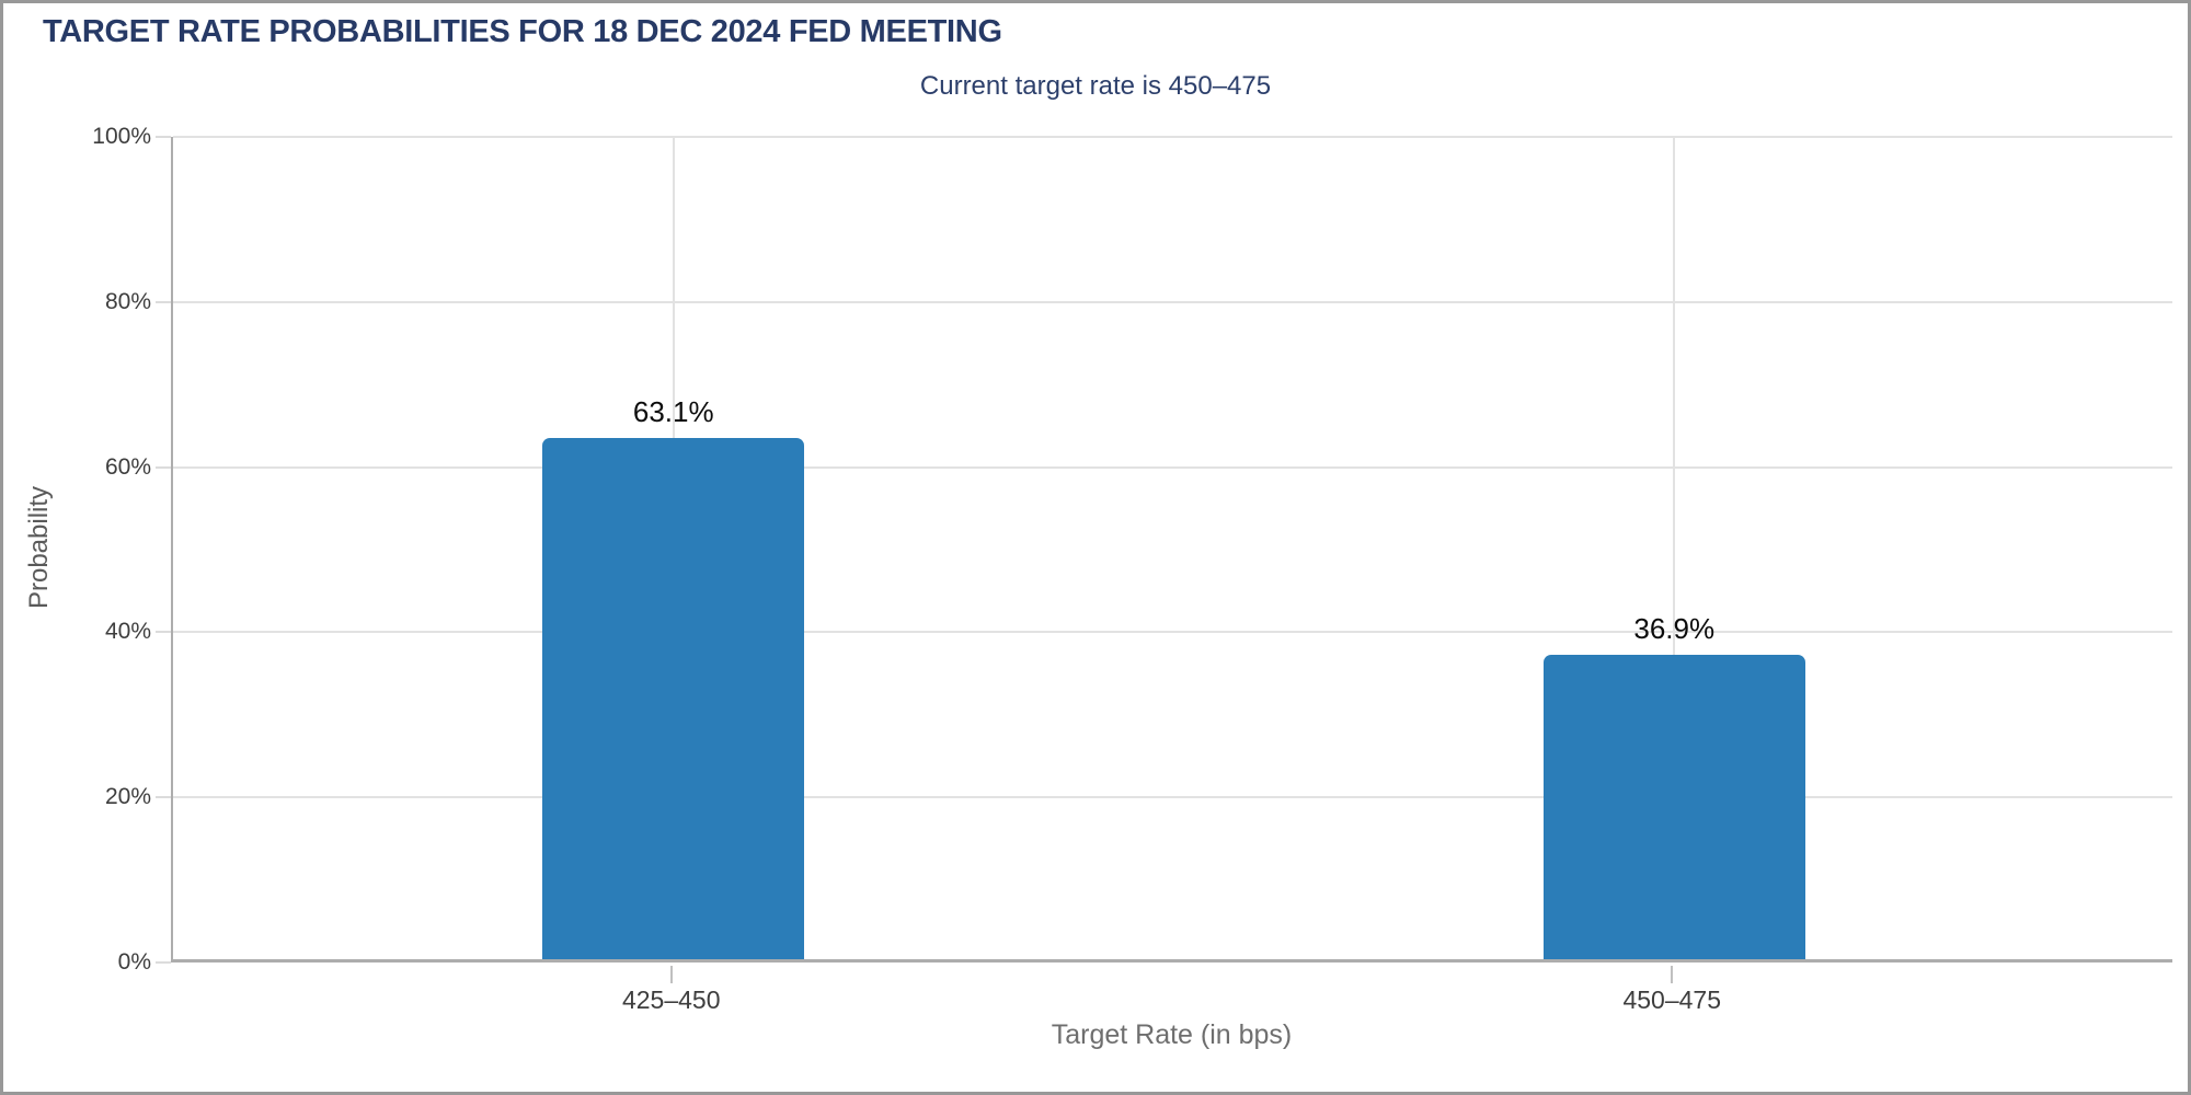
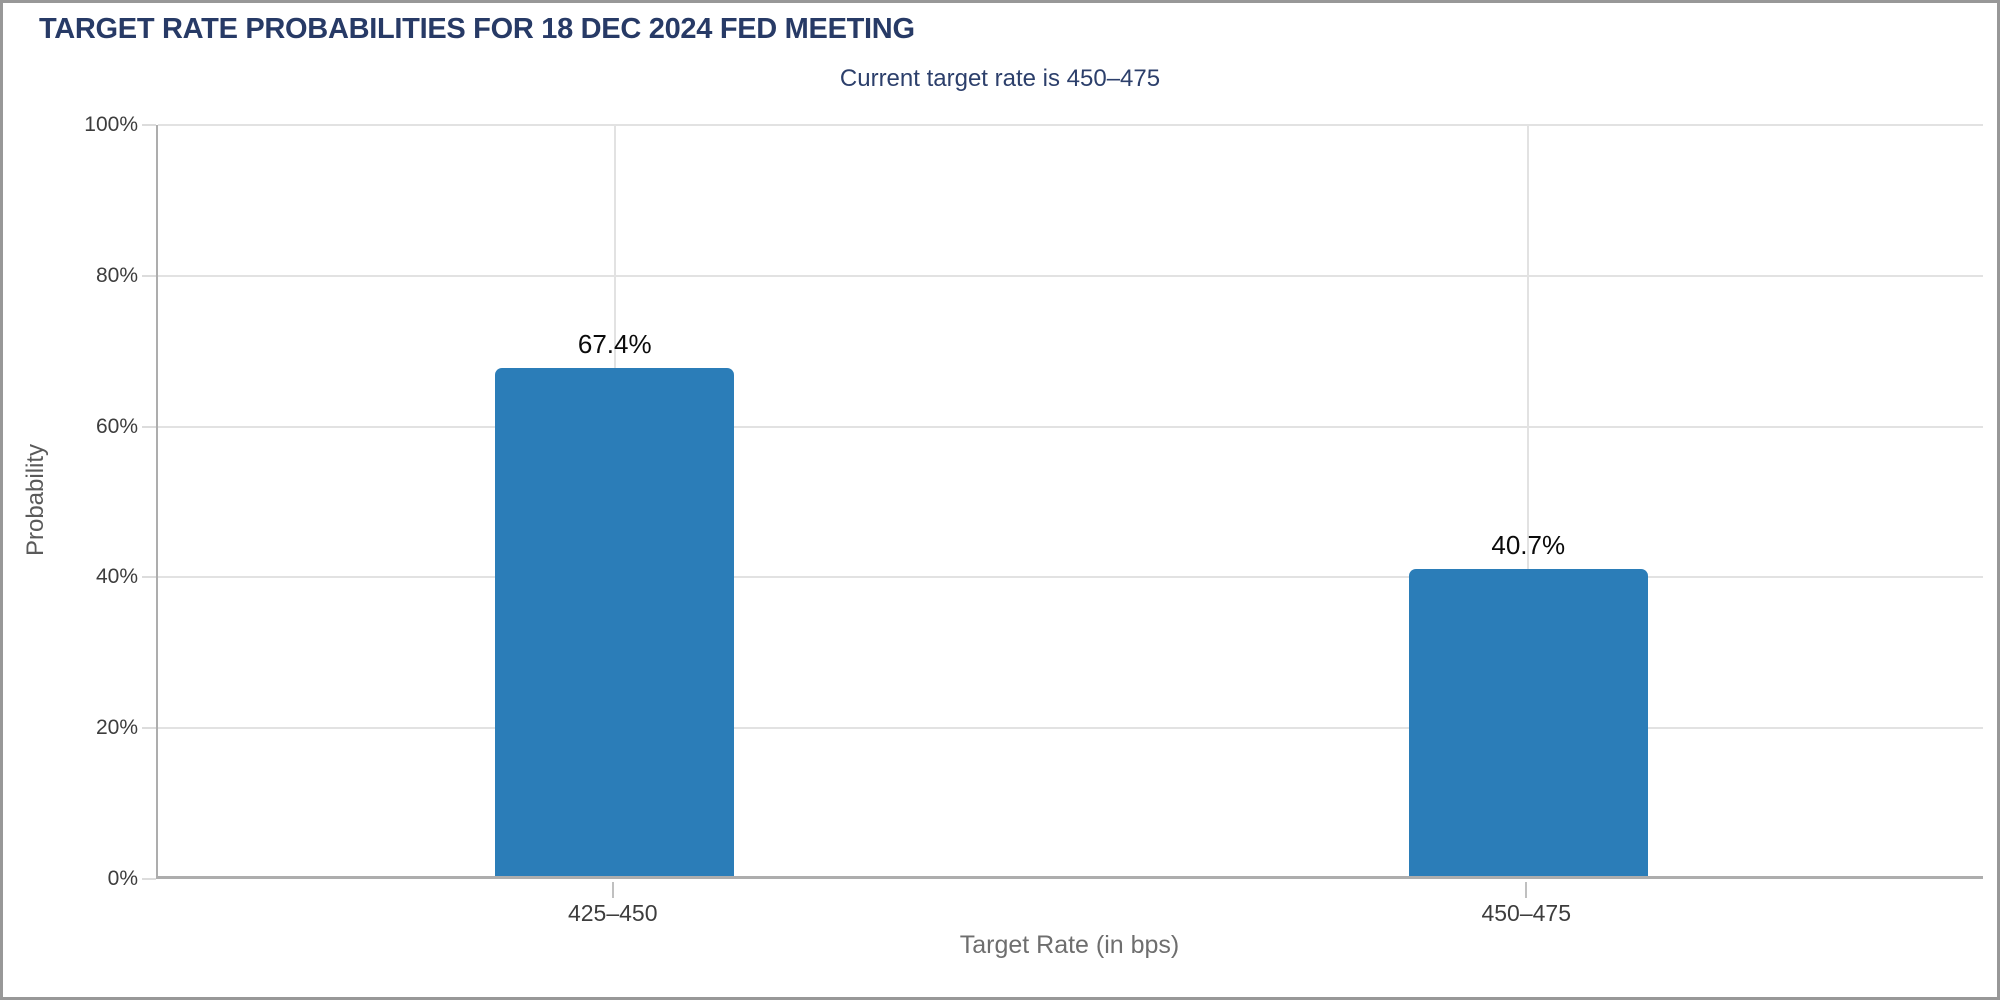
425–450: 63.1% -> 67.4%
450–475: 36.9% -> 40.7%
